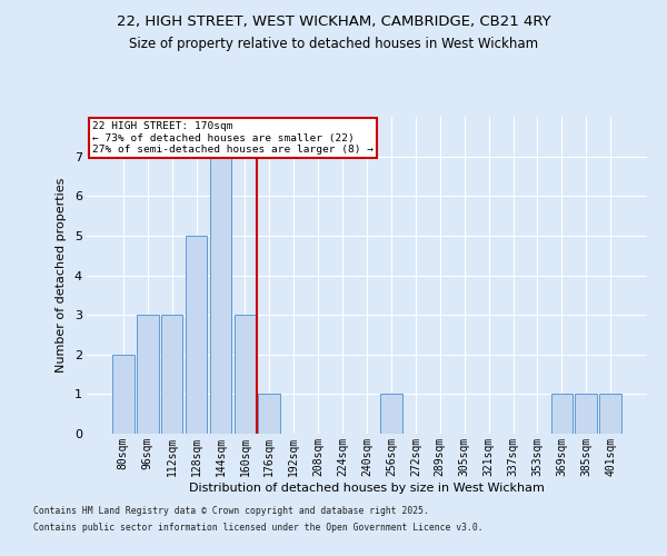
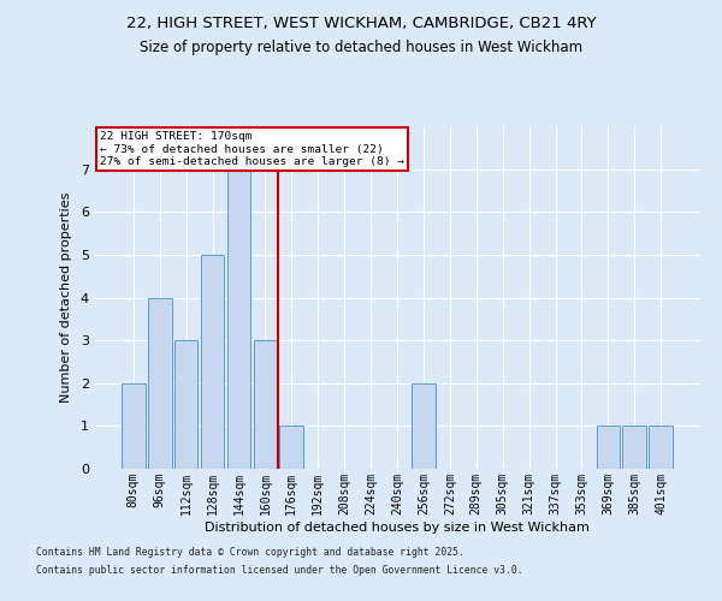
96sqm: 3 -> 4
256sqm: 1 -> 2
